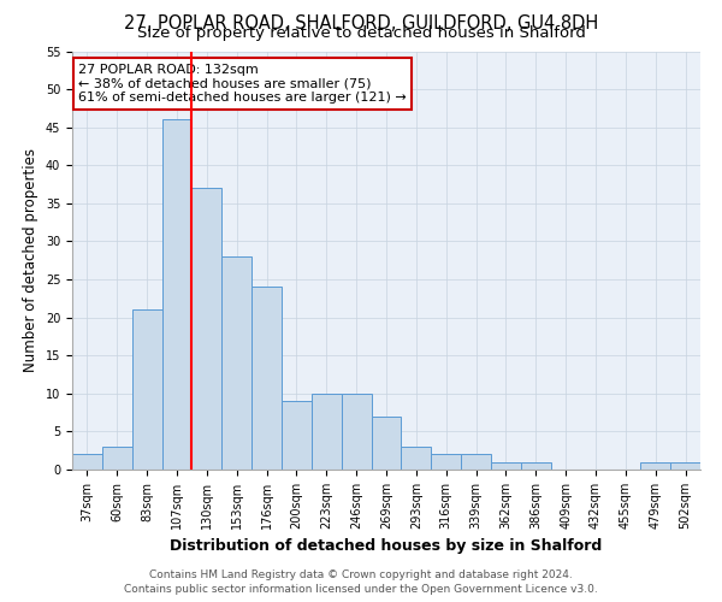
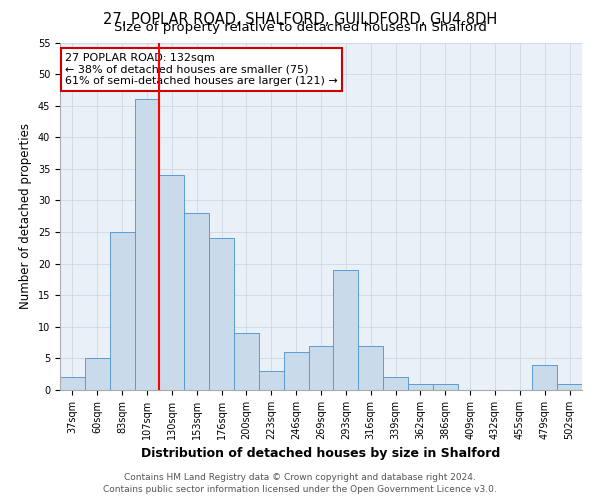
60sqm: 3 -> 5
83sqm: 21 -> 25
130sqm: 37 -> 34
223sqm: 10 -> 3
246sqm: 10 -> 6
293sqm: 3 -> 19
316sqm: 2 -> 7
479sqm: 1 -> 4
